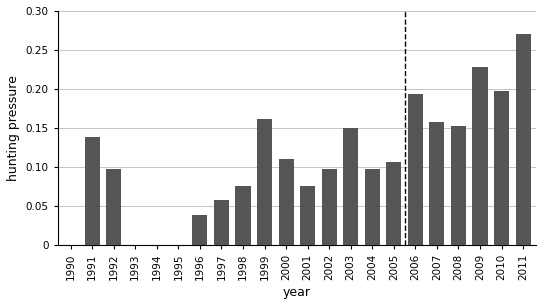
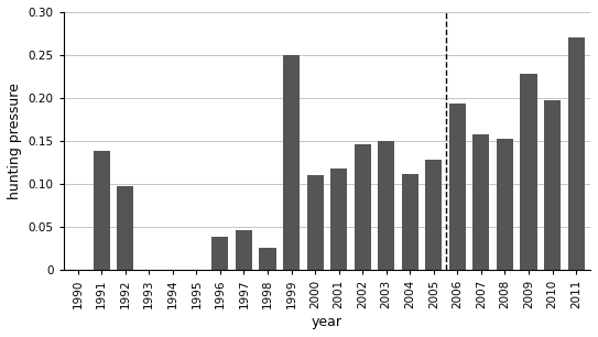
1997: 0.058 -> 0.046
1998: 0.075 -> 0.026
1999: 0.162 -> 0.250
2001: 0.075 -> 0.118
2002: 0.097 -> 0.146
2004: 0.097 -> 0.112
2005: 0.106 -> 0.128
